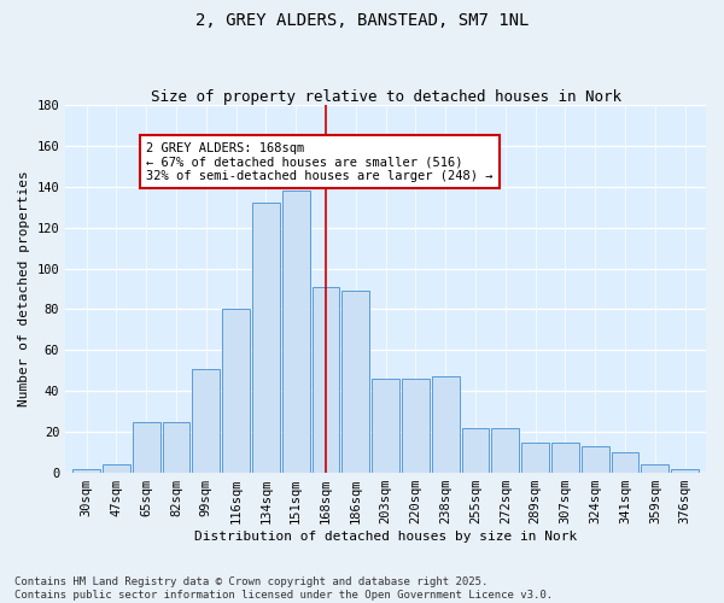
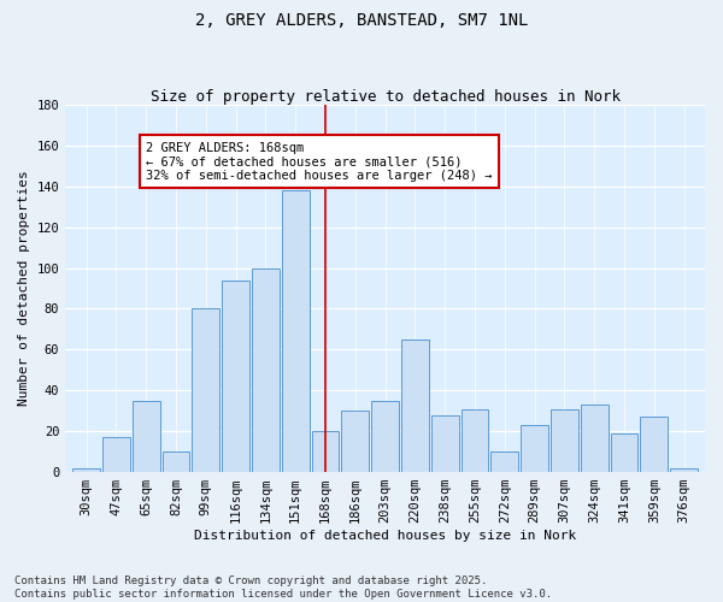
47sqm: 4 -> 17
65sqm: 25 -> 35
82sqm: 25 -> 10
99sqm: 51 -> 80
116sqm: 80 -> 94
134sqm: 132 -> 100
168sqm: 91 -> 20
186sqm: 89 -> 30
203sqm: 46 -> 35
220sqm: 46 -> 65
238sqm: 47 -> 28
255sqm: 22 -> 31
272sqm: 22 -> 10
289sqm: 15 -> 23
307sqm: 15 -> 31
324sqm: 13 -> 33
341sqm: 10 -> 19
359sqm: 4 -> 27
